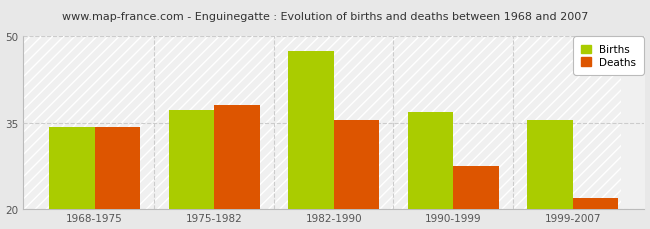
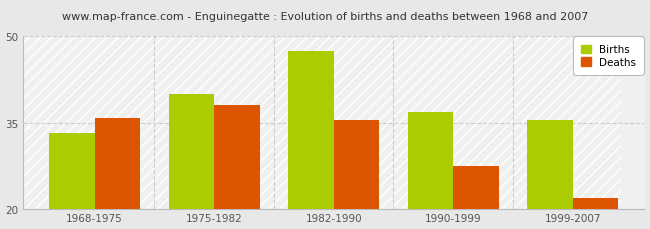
Births/1968-1975: 34.2 -> 33.2
Deaths/1968-1975: 34.2 -> 35.8
Births/1975-1982: 37.2 -> 40.0
